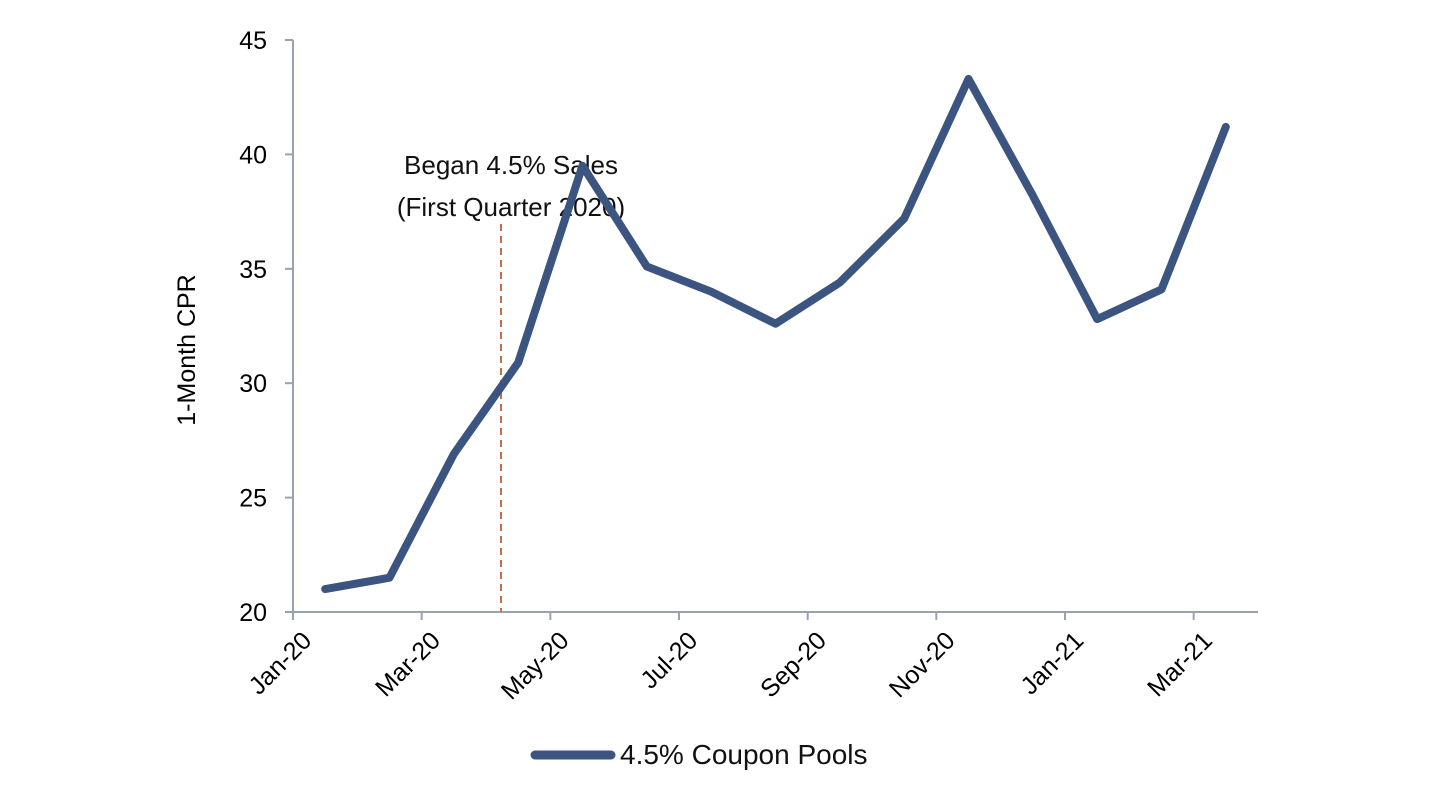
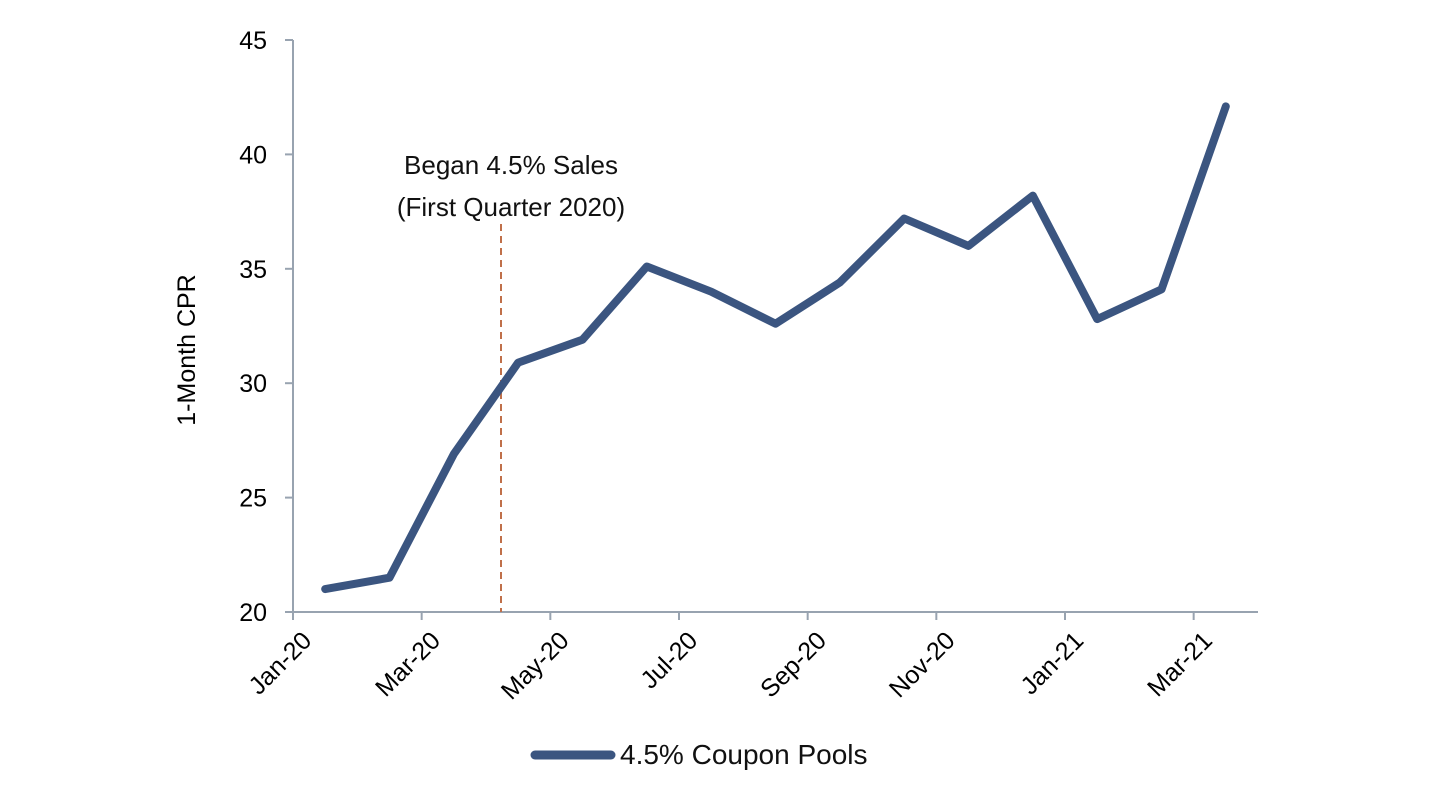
May-20: 39.5 -> 31.9
Nov-20: 43.3 -> 36.0
Mar-21: 41.2 -> 42.1
